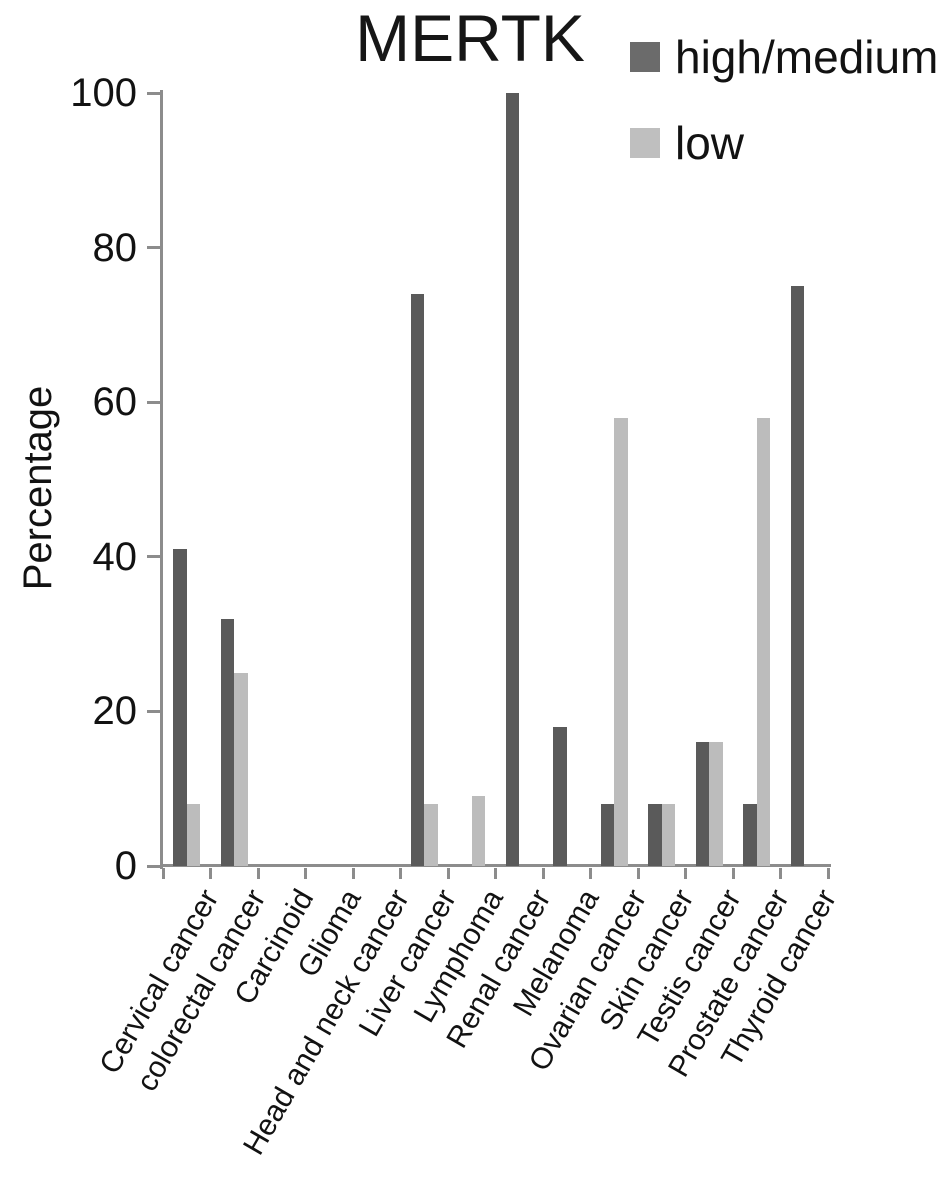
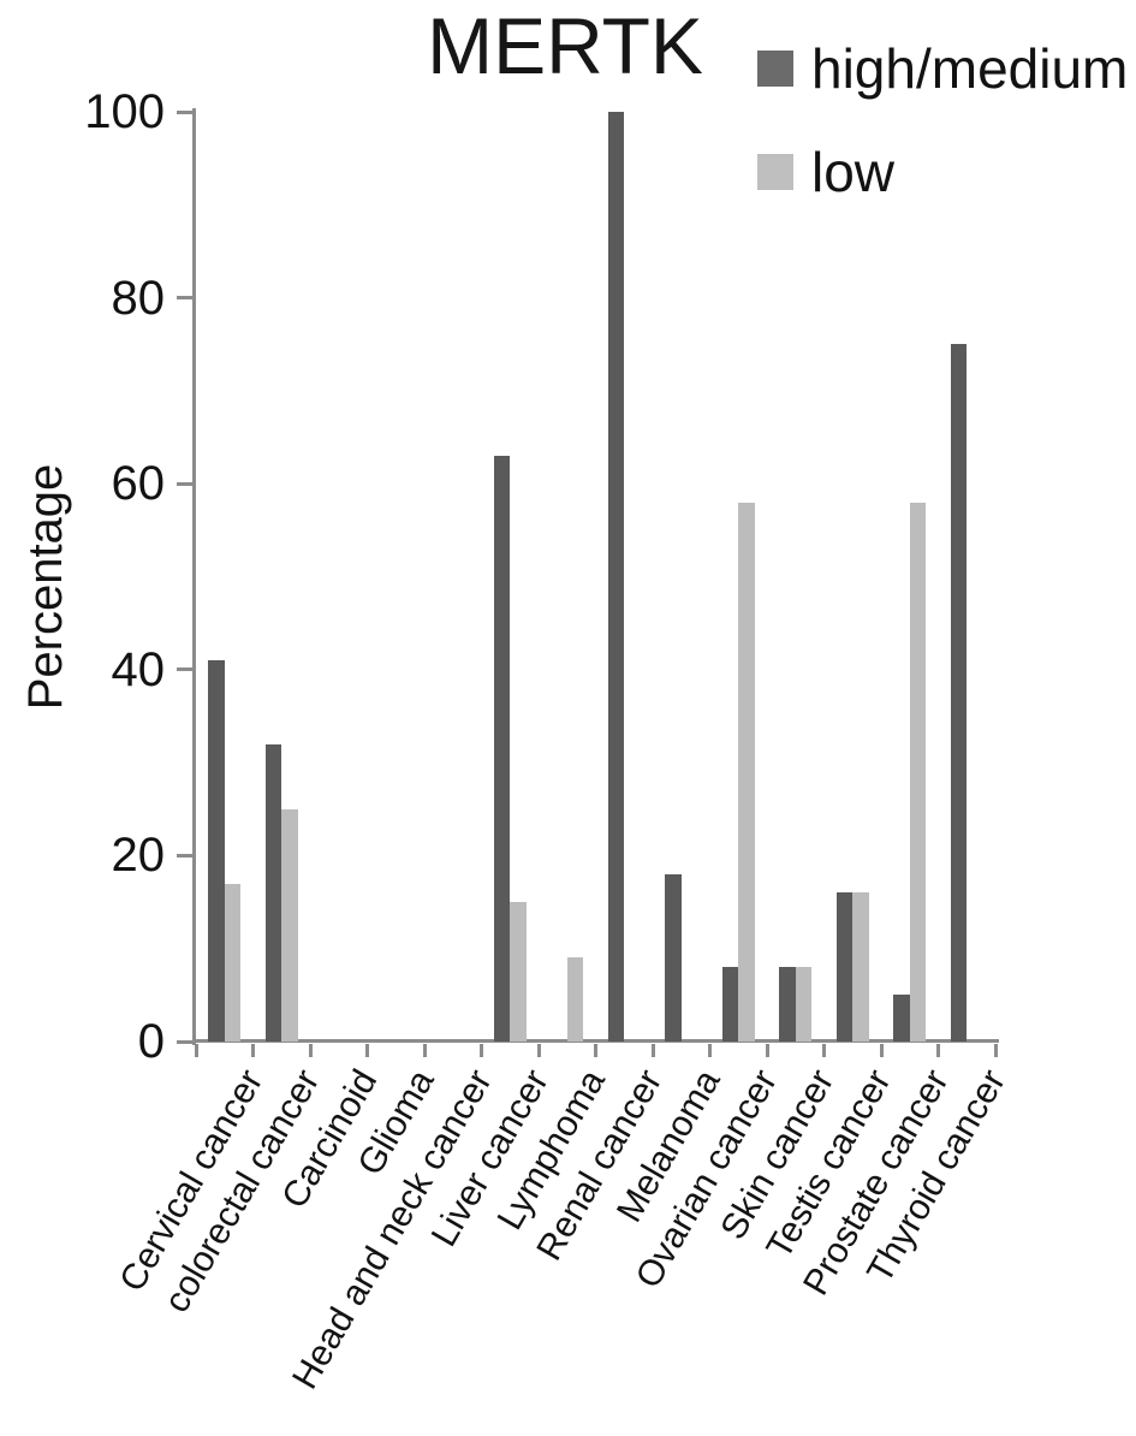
low/Cervical cancer: 8 -> 17
high/medium/Liver cancer: 74 -> 63
low/Liver cancer: 8 -> 15
high/medium/Prostate cancer: 8 -> 5
